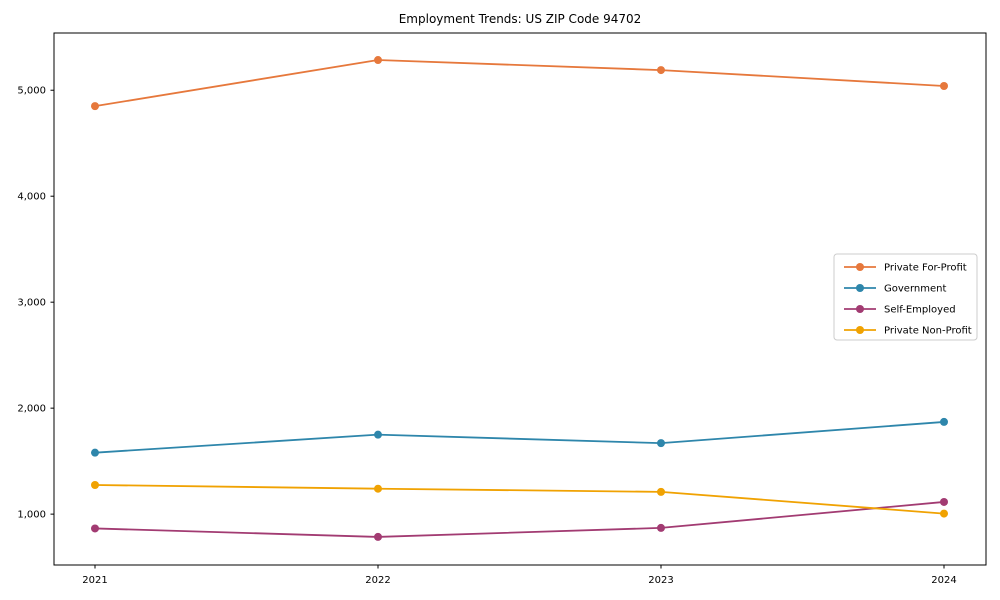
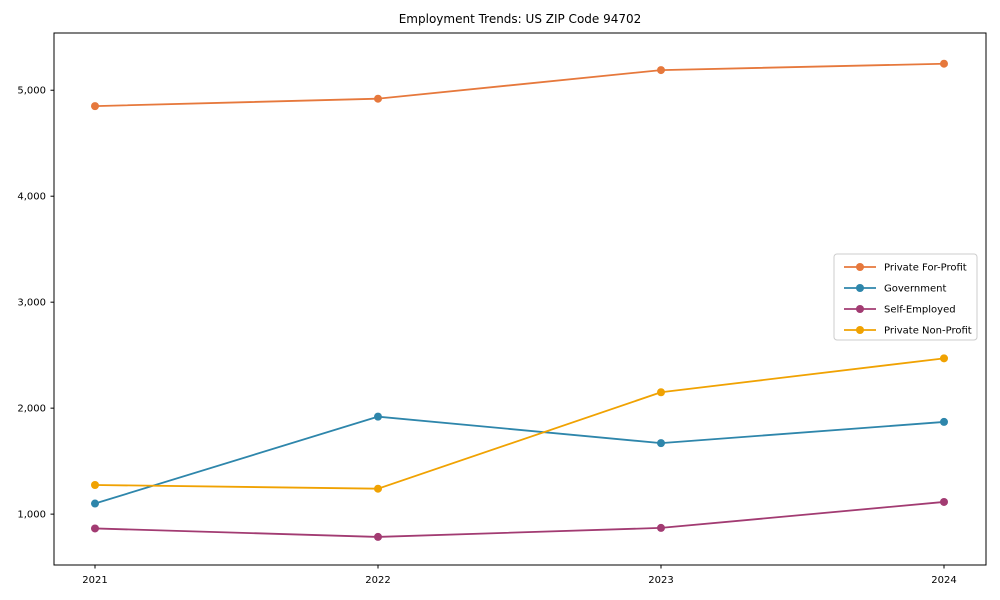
Government/2021: 1580 -> 1100
Private For-Profit/2022: 5280 -> 4920
Government/2022: 1750 -> 1920
Private Non-Profit/2023: 1210 -> 2150
Private For-Profit/2024: 5040 -> 5250
Private Non-Profit/2024: 1000 -> 2470
